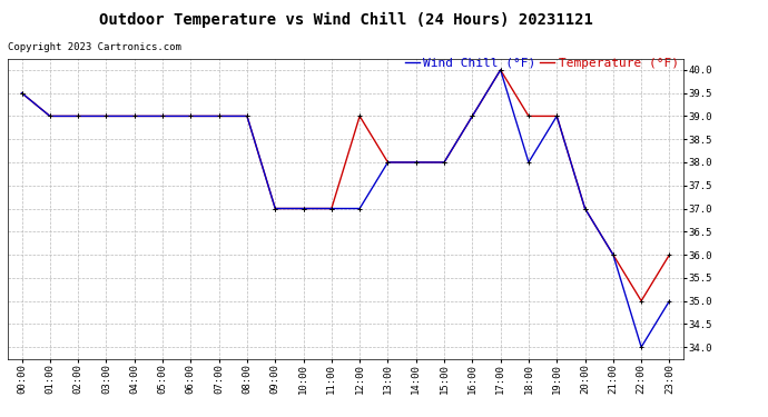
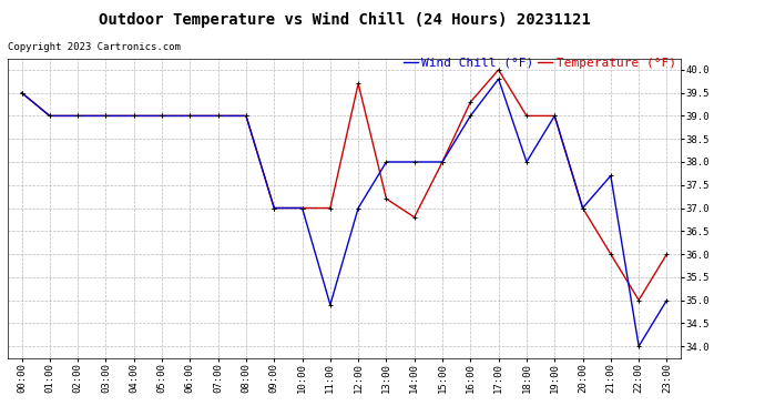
Wind Chill (°F)/11:00: 37.0 -> 34.9
Temperature (°F)/12:00: 39.0 -> 39.7
Temperature (°F)/13:00: 38.0 -> 37.2
Temperature (°F)/14:00: 38.0 -> 36.8
Temperature (°F)/16:00: 39.0 -> 39.3
Wind Chill (°F)/17:00: 40.0 -> 39.8
Wind Chill (°F)/21:00: 36.0 -> 37.7
